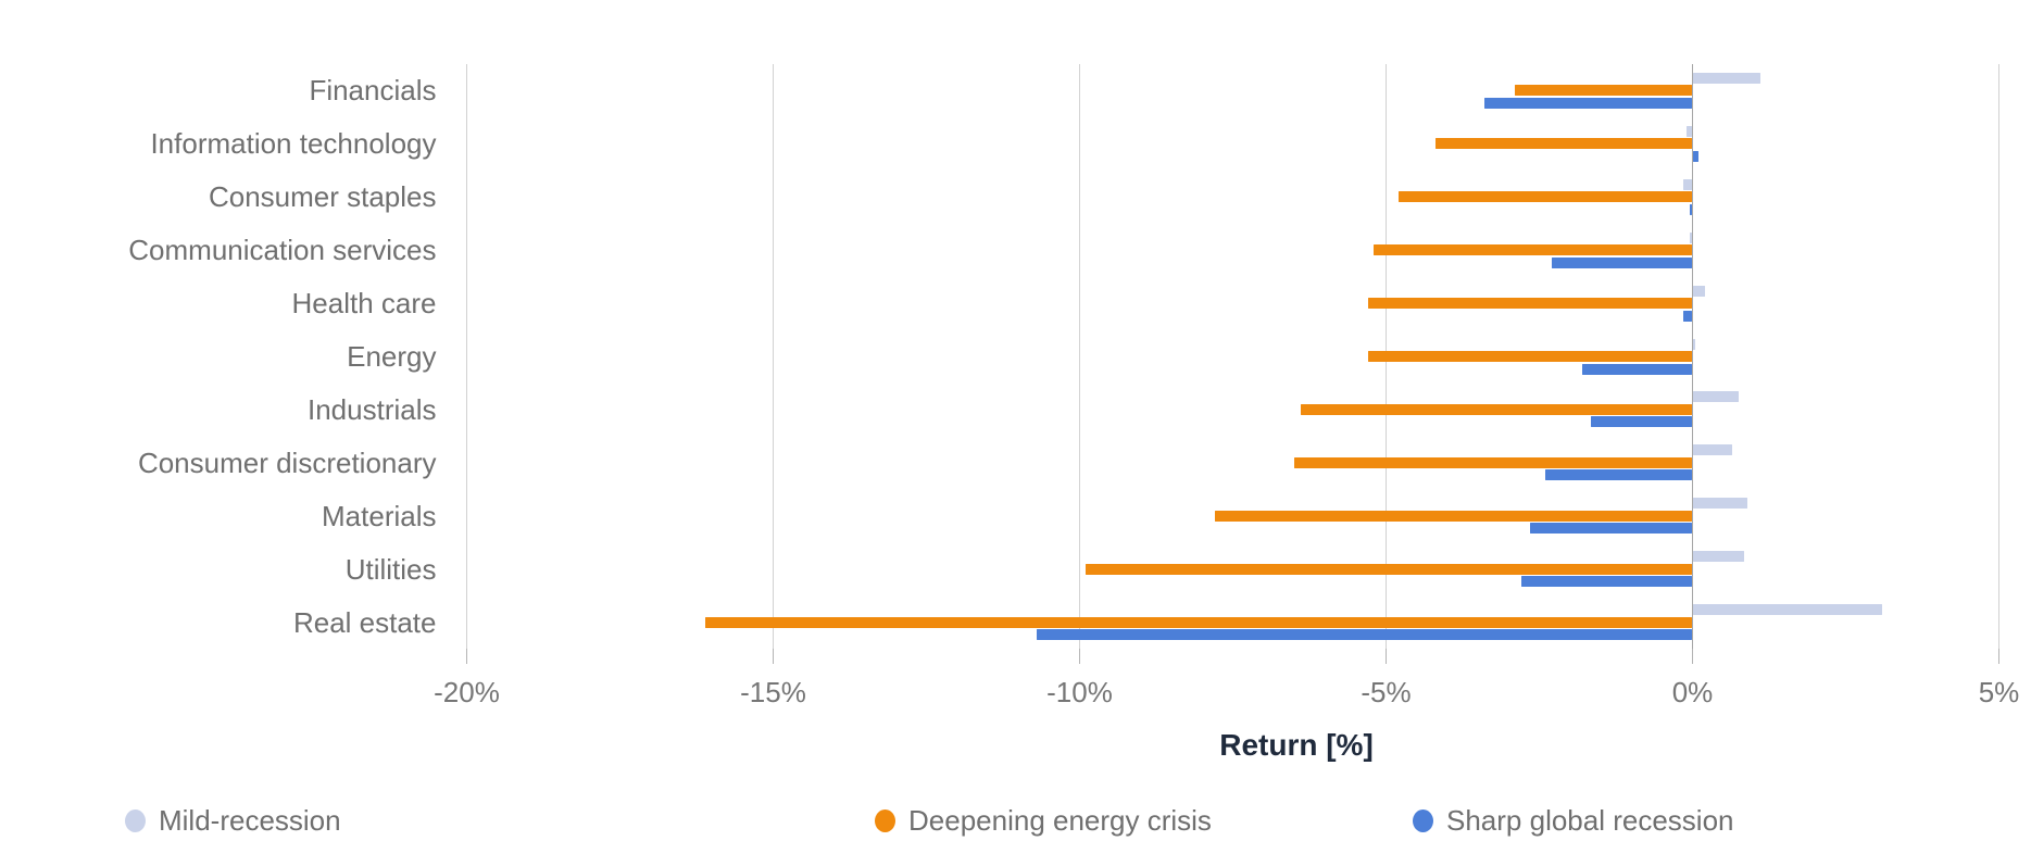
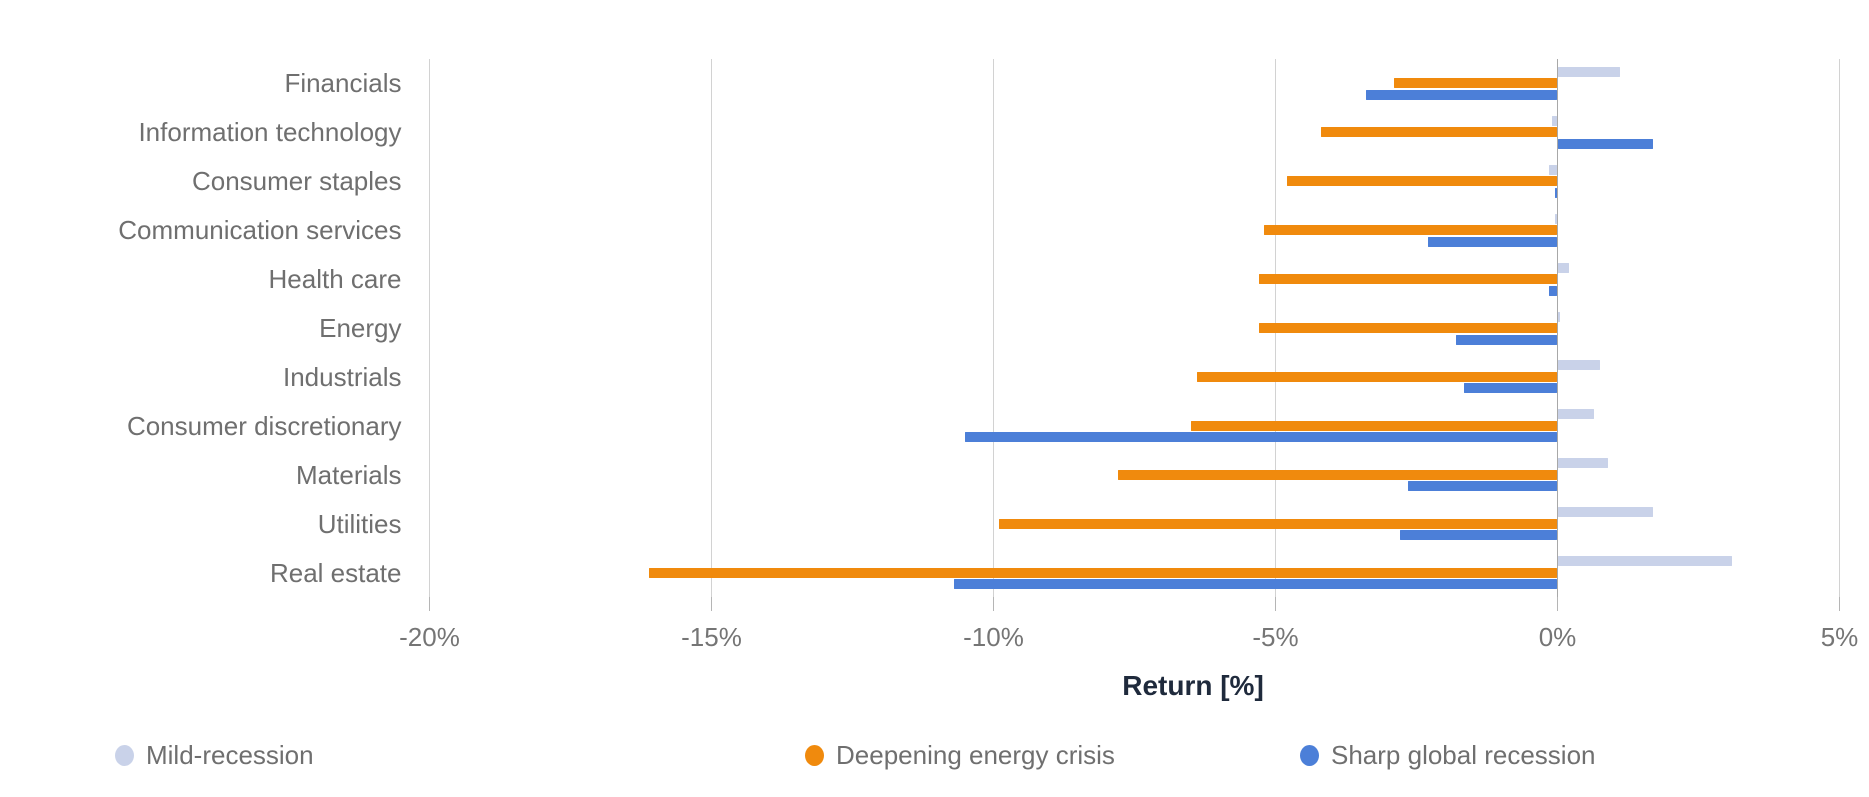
Sharp global recession/Information technology: 0.1% -> 1.7%
Sharp global recession/Consumer discretionary: -2.4% -> -10.5%
Mild-recession/Utilities: 0.8% -> 1.7%
